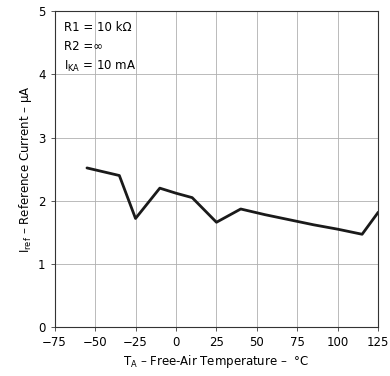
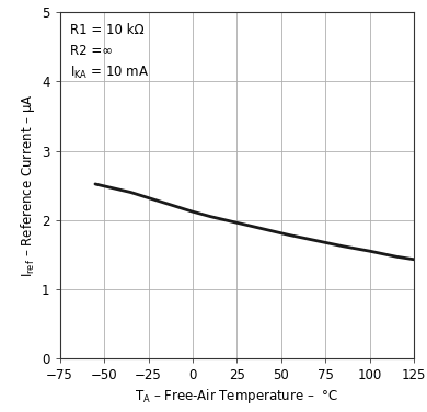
−25: 1.72 -> 2.32
25: 1.66 -> 1.96
125: 1.82 -> 1.43
